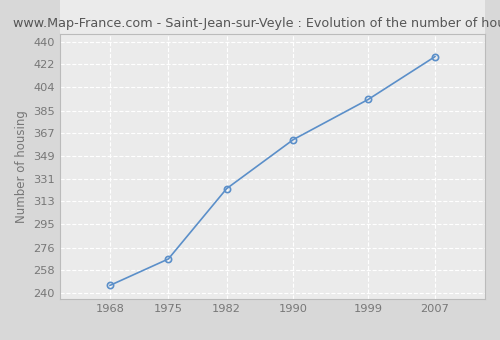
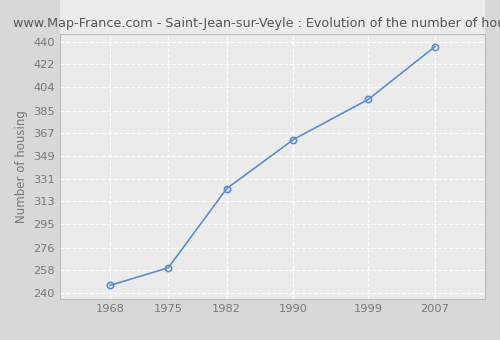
1975: 267 -> 260
2007: 428 -> 436
